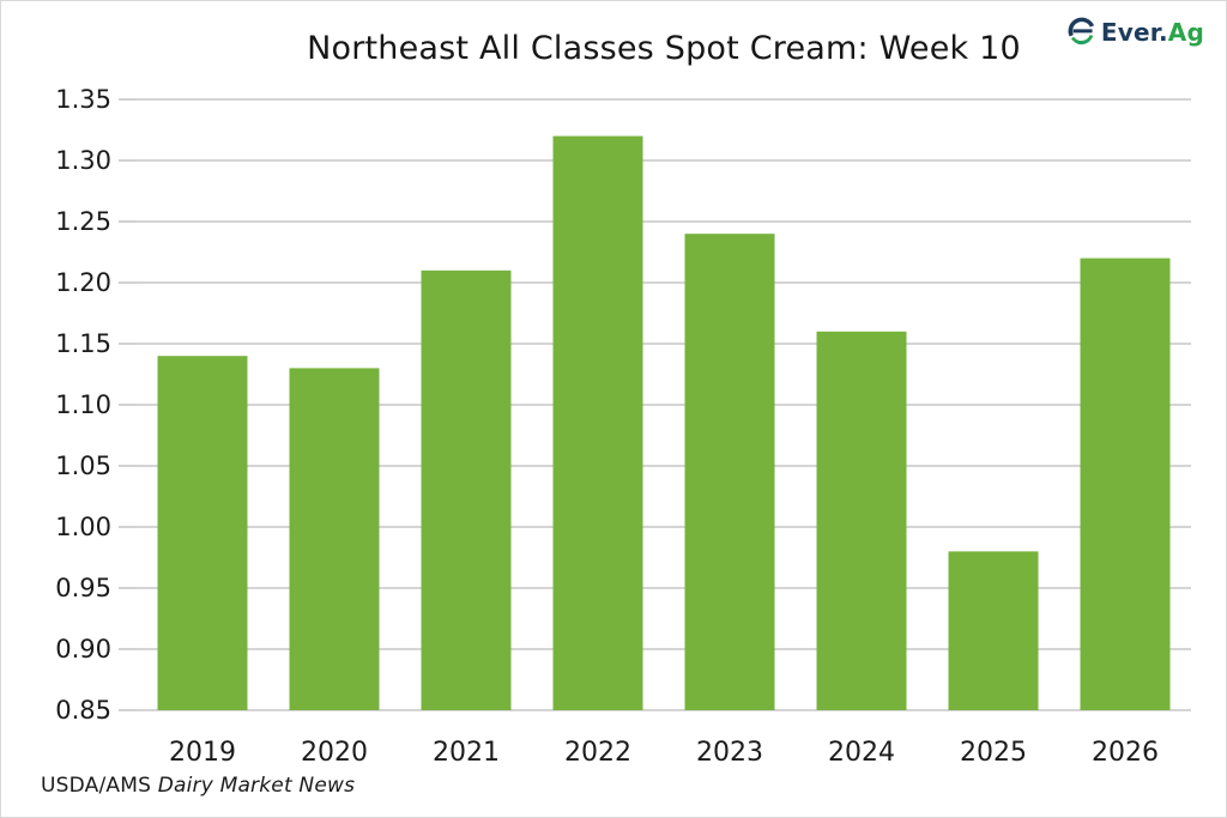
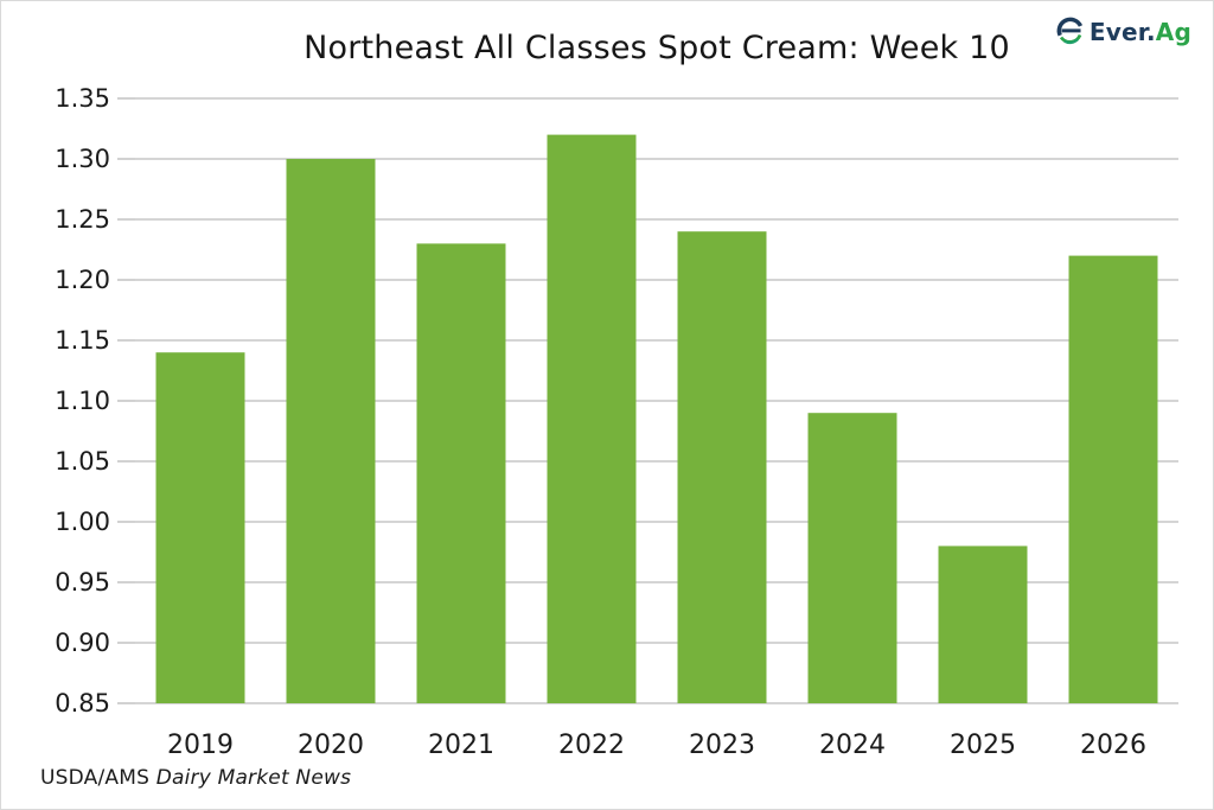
2020: 1.13 -> 1.30
2021: 1.21 -> 1.23
2024: 1.16 -> 1.09
